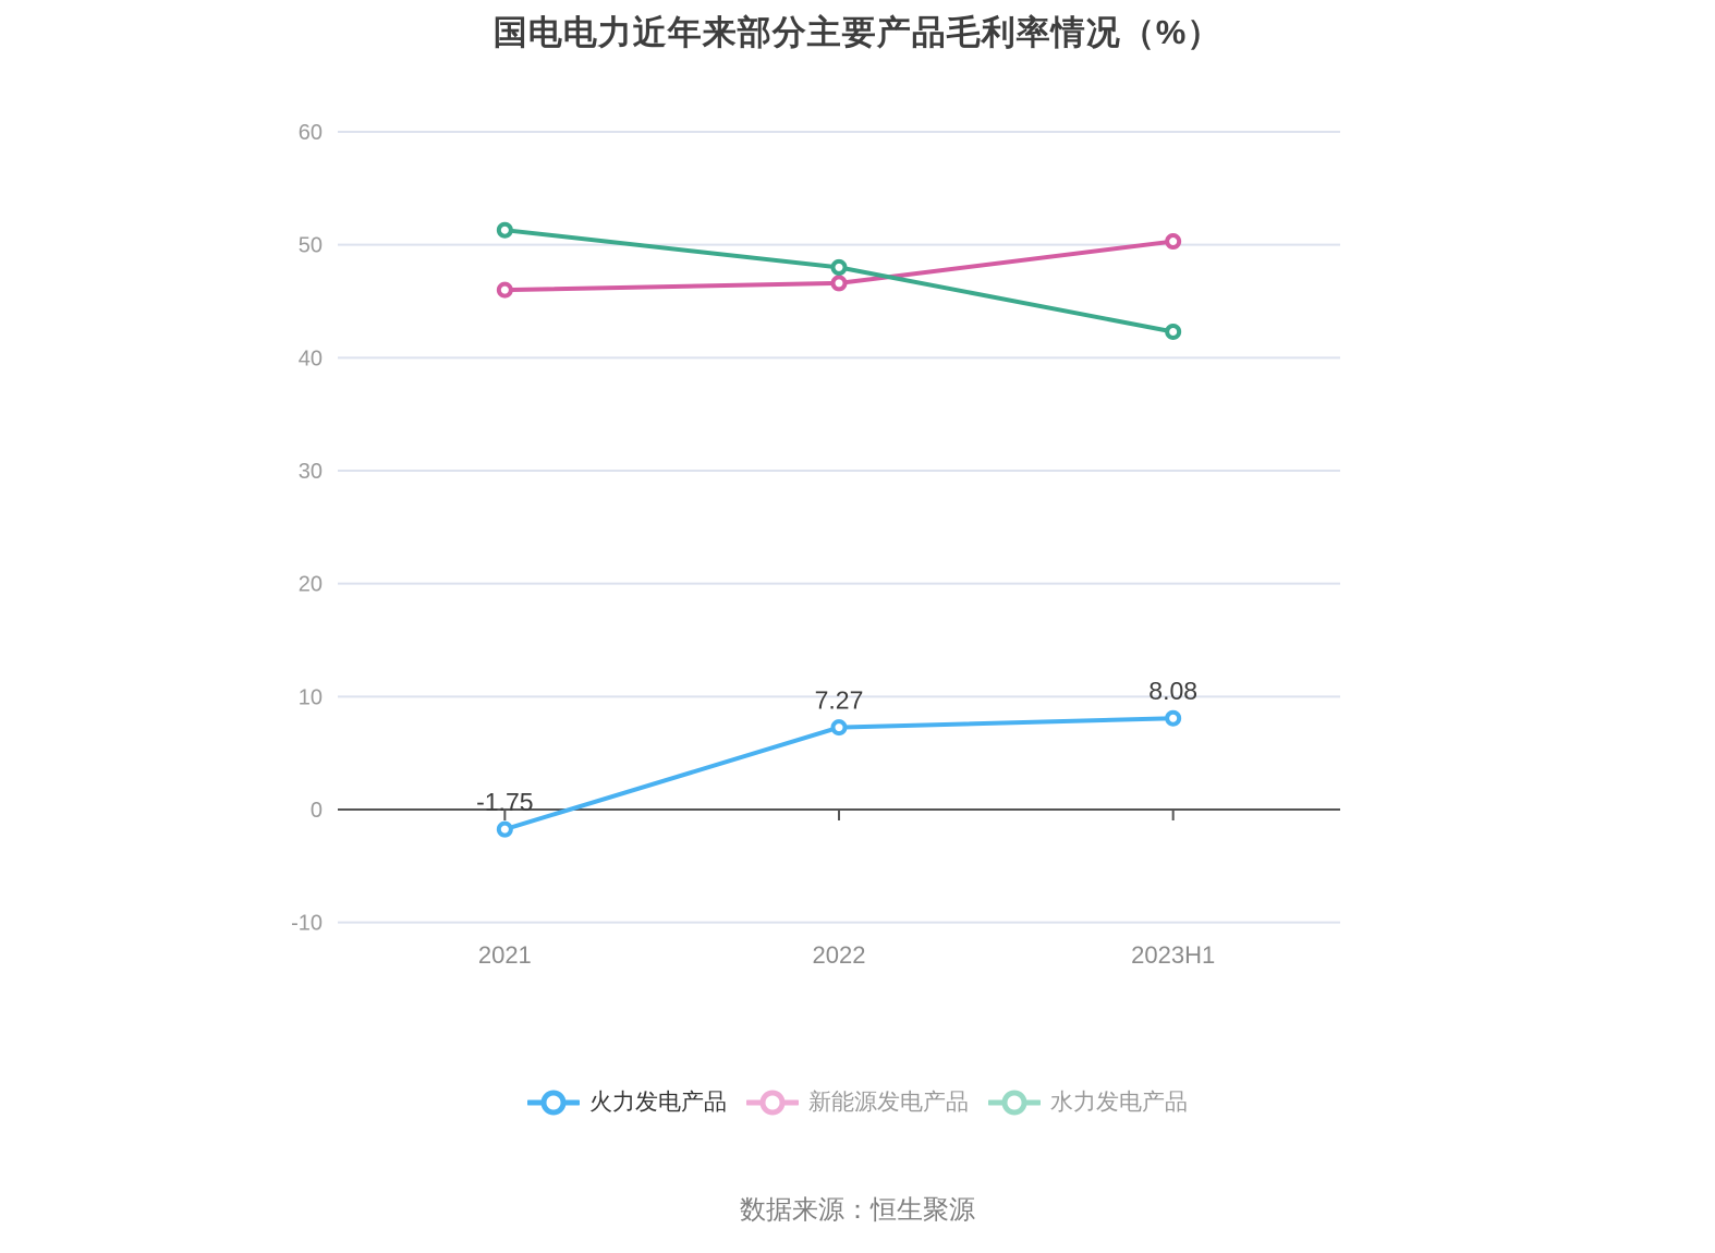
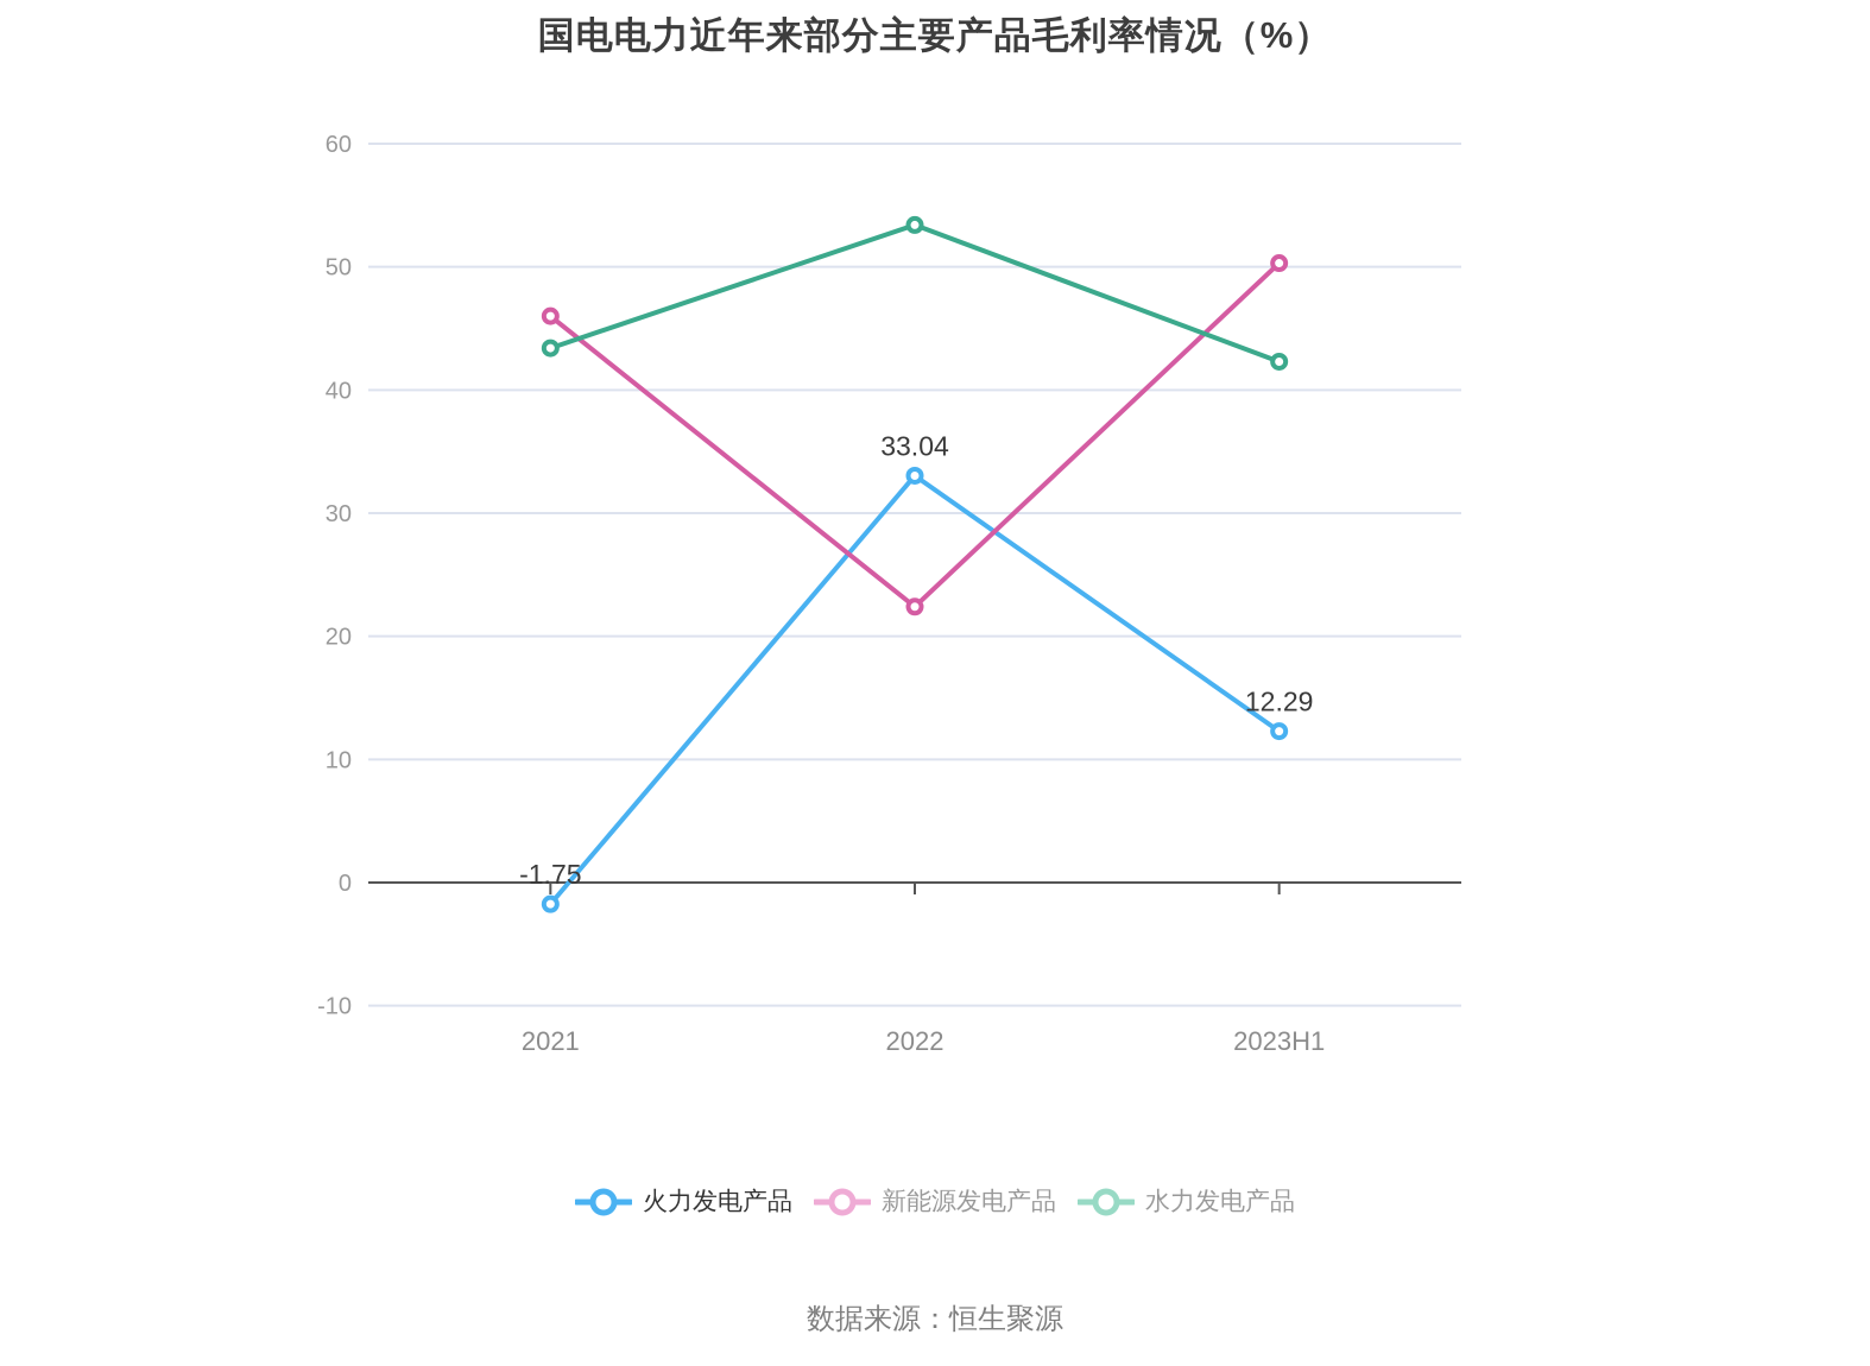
水力发电产品/2021: 51.3 -> 43.4
火力发电产品/2022: 7.27 -> 33.04
新能源发电产品/2022: 46.6 -> 22.4
水力发电产品/2022: 48.0 -> 53.4
火力发电产品/2023H1: 8.08 -> 12.29
